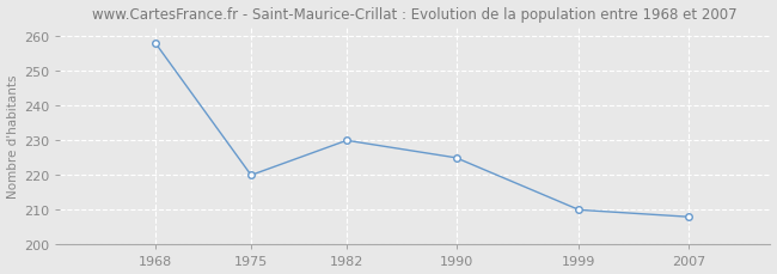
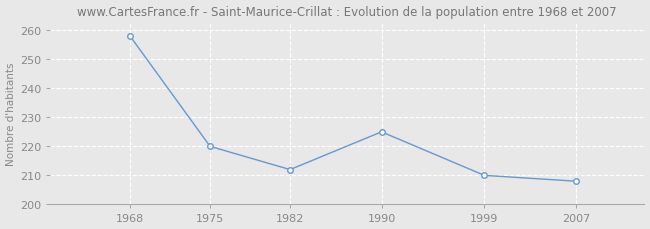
1982: 230 -> 212
